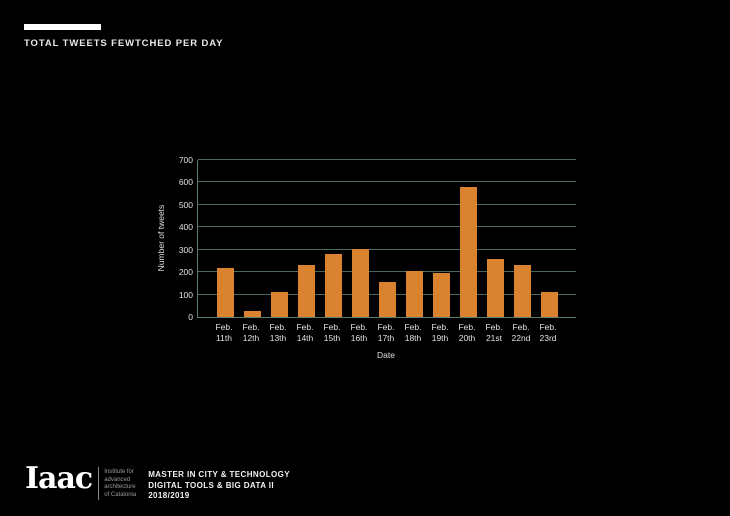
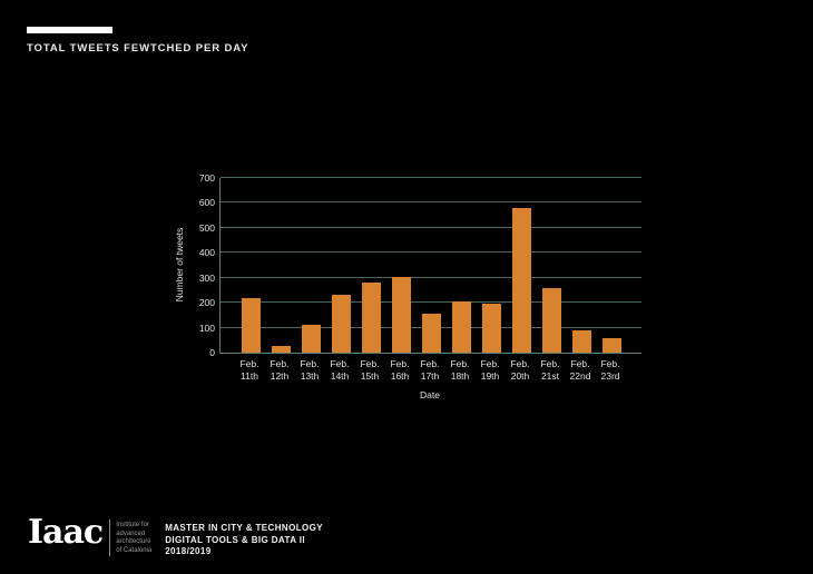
Feb. 22nd: 230 -> 90
Feb. 23rd: 110 -> 60
